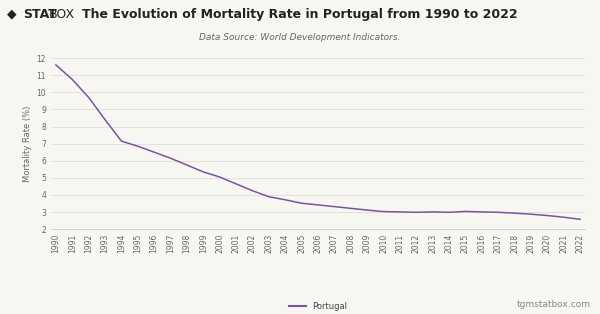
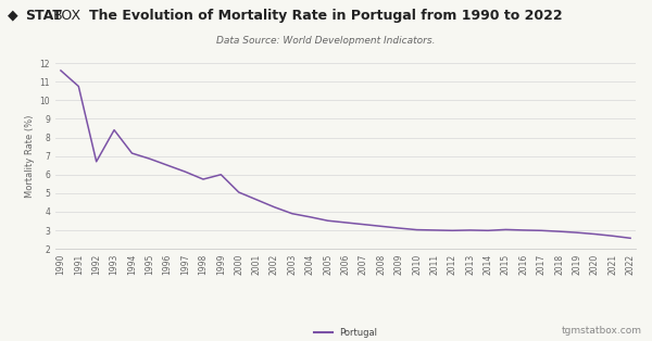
1992: 9.7 -> 6.7
1999: 5.3 -> 6.0
